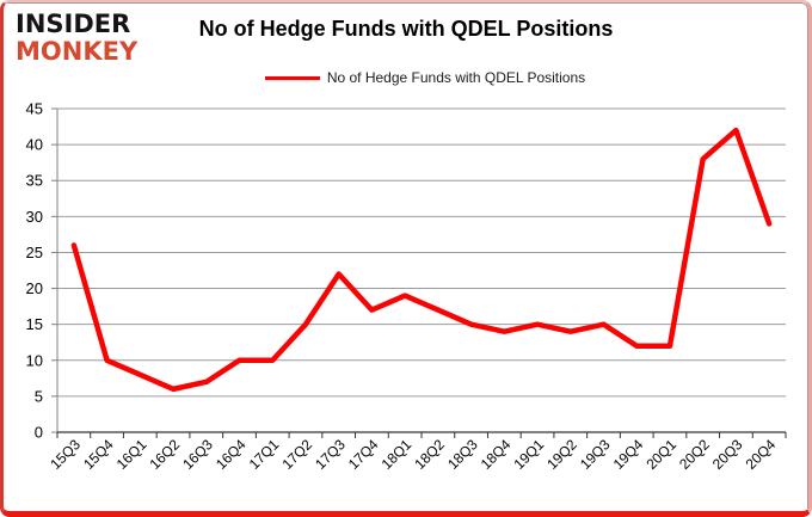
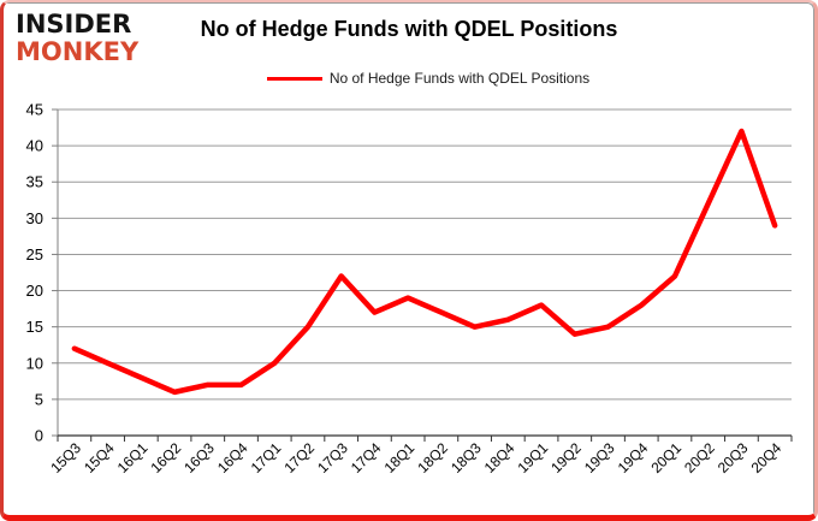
15Q3: 26 -> 12
16Q4: 10 -> 7
18Q4: 14 -> 16
19Q1: 15 -> 18
19Q4: 12 -> 18
20Q1: 12 -> 22
20Q2: 38 -> 32
